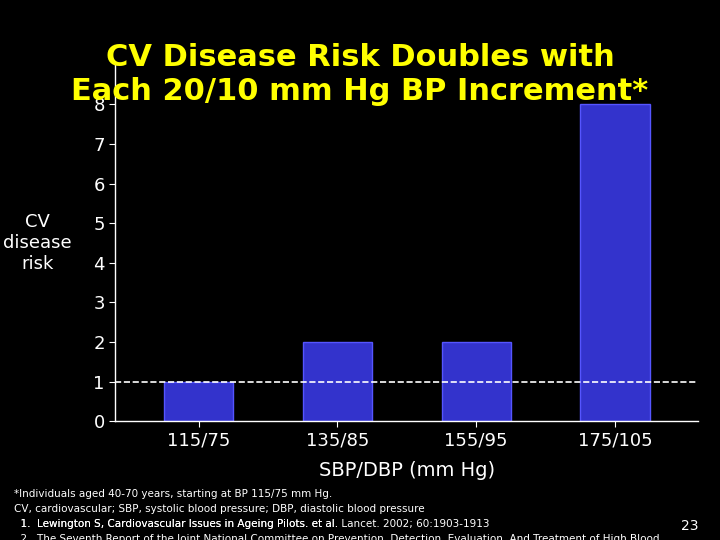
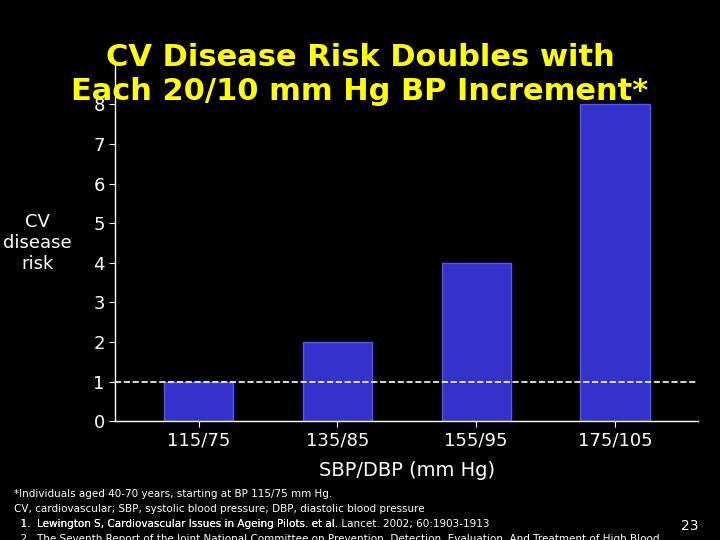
155/95: 2 -> 4
